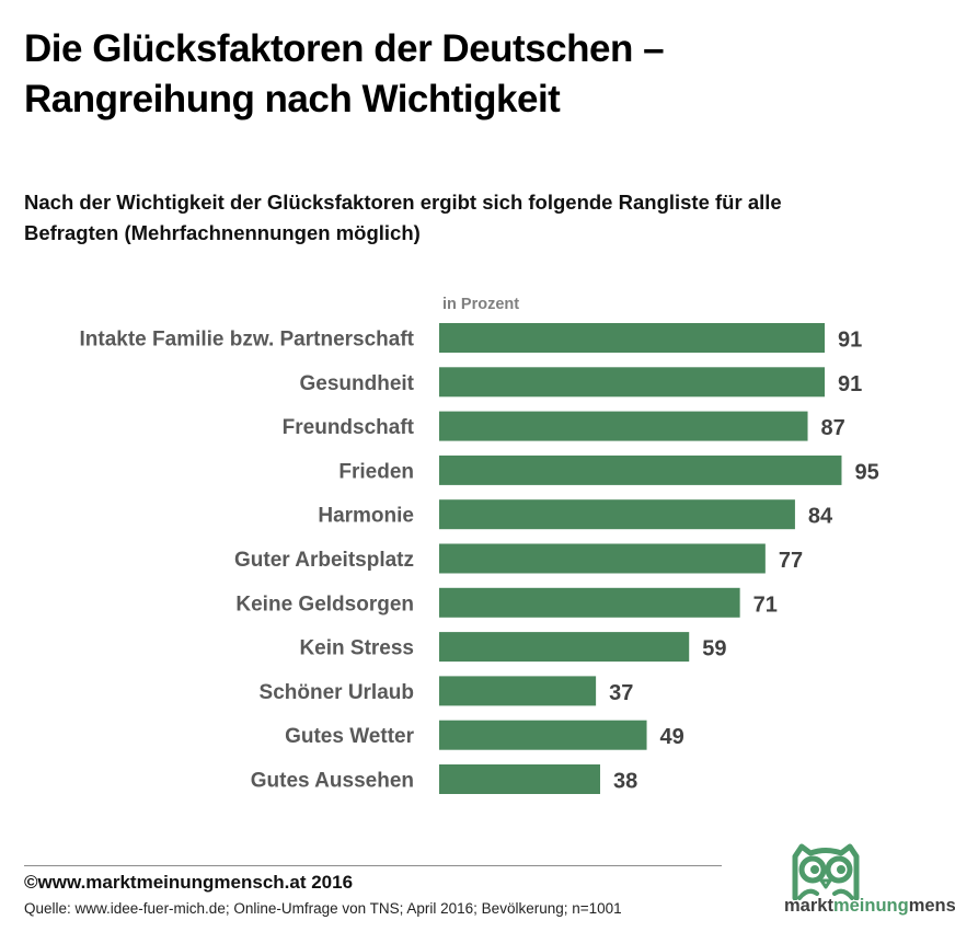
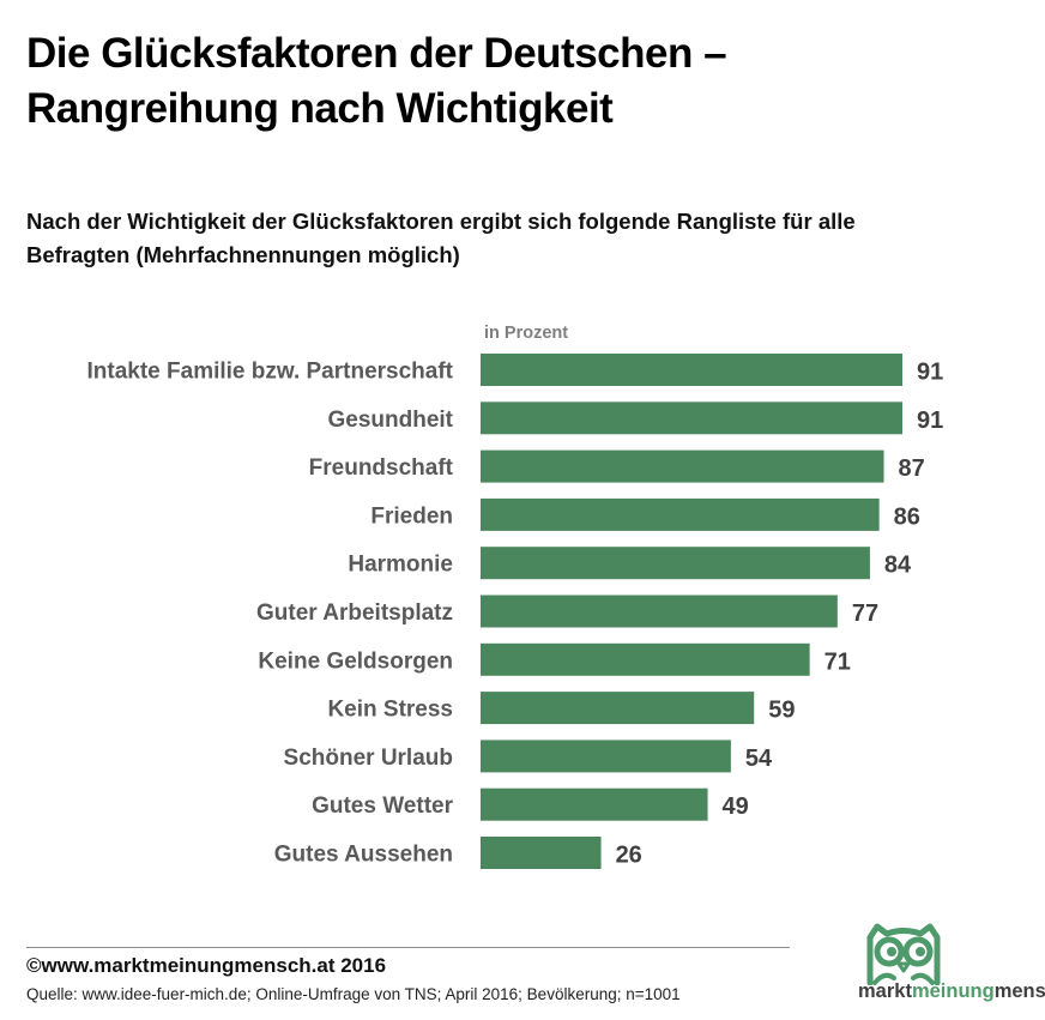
Frieden: 95 -> 86
Schöner Urlaub: 37 -> 54
Gutes Aussehen: 38 -> 26
